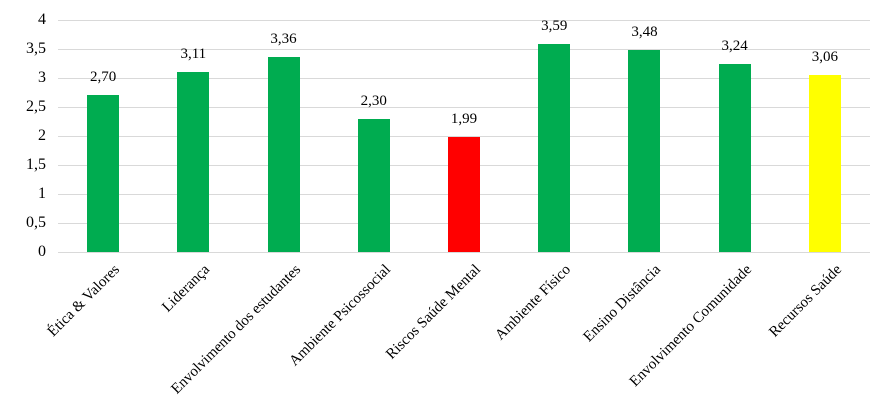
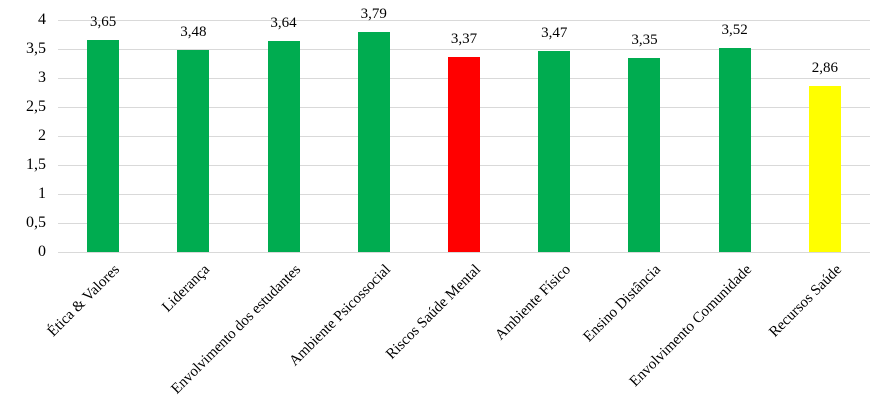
Ética & Valores: 2,70 -> 3,65
Liderança: 3,11 -> 3,48
Envolvimento dos estudantes: 3,36 -> 3,64
Ambiente Psicossocial: 2,30 -> 3,79
Riscos Saúde Mental: 1,99 -> 3,37
Ambiente Físico: 3,59 -> 3,47
Ensino Distância: 3,48 -> 3,35
Envolvimento Comunidade: 3,24 -> 3,52
Recursos Saúde: 3,06 -> 2,86
